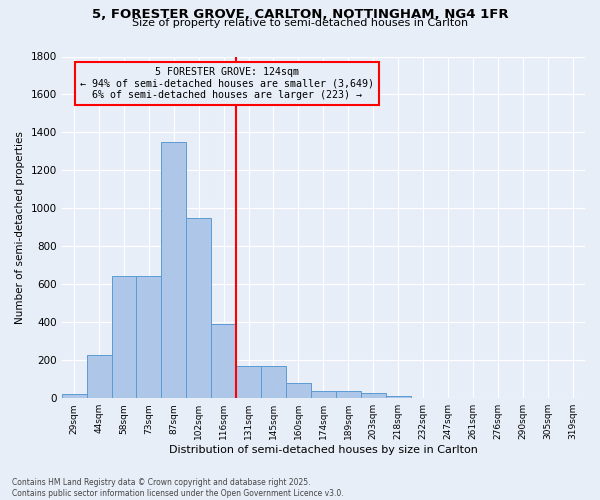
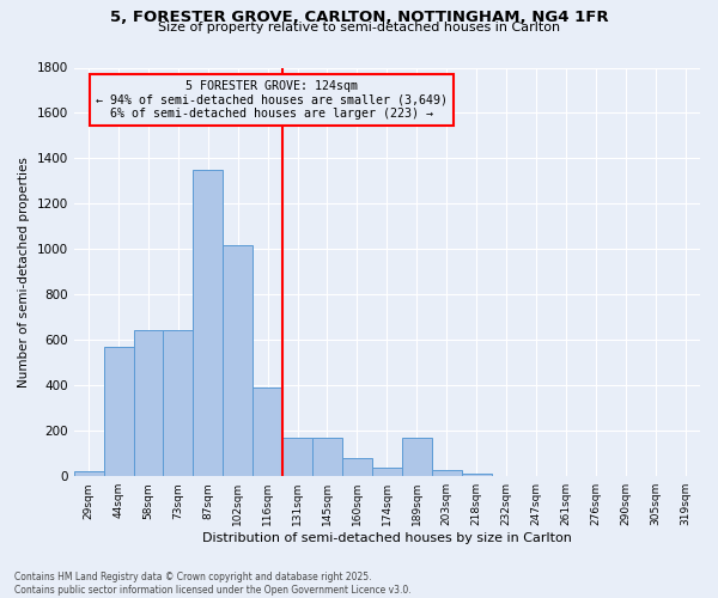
44sqm: 230 -> 570
102sqm: 950 -> 1020
189sqm: 40 -> 170
